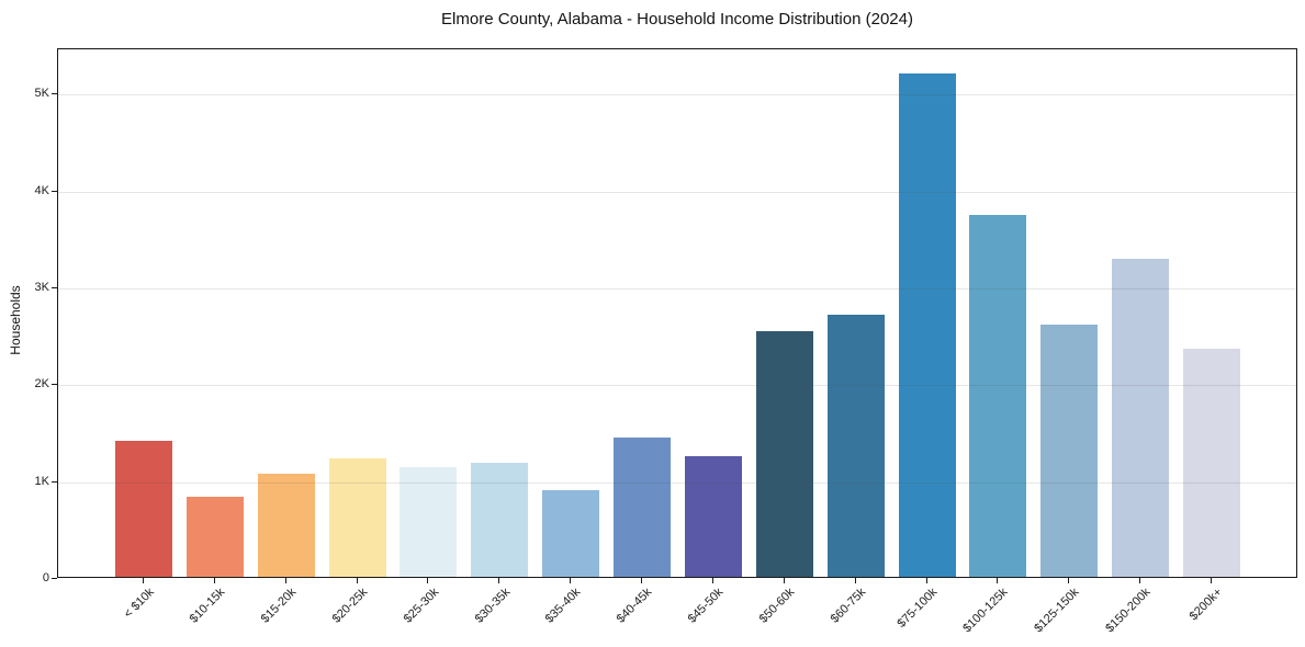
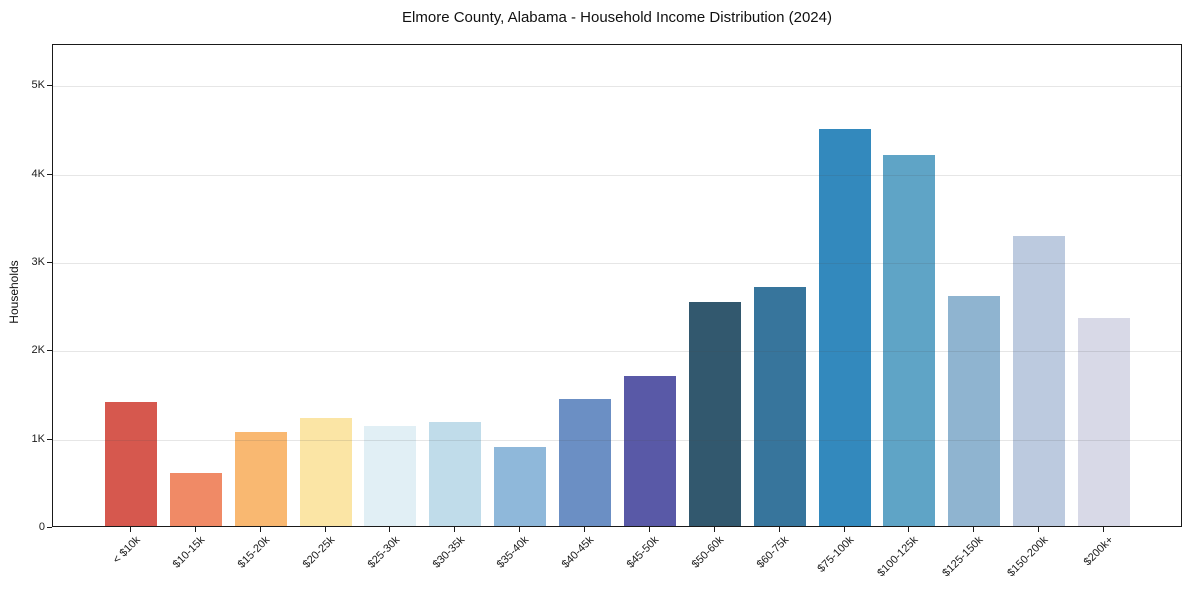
$10-15k: 0.8K -> 0.6K
$45-50k: 1.2K -> 1.7K
$75-100k: 5.2K -> 4.5K
$100-125k: 3.7K -> 4.2K
